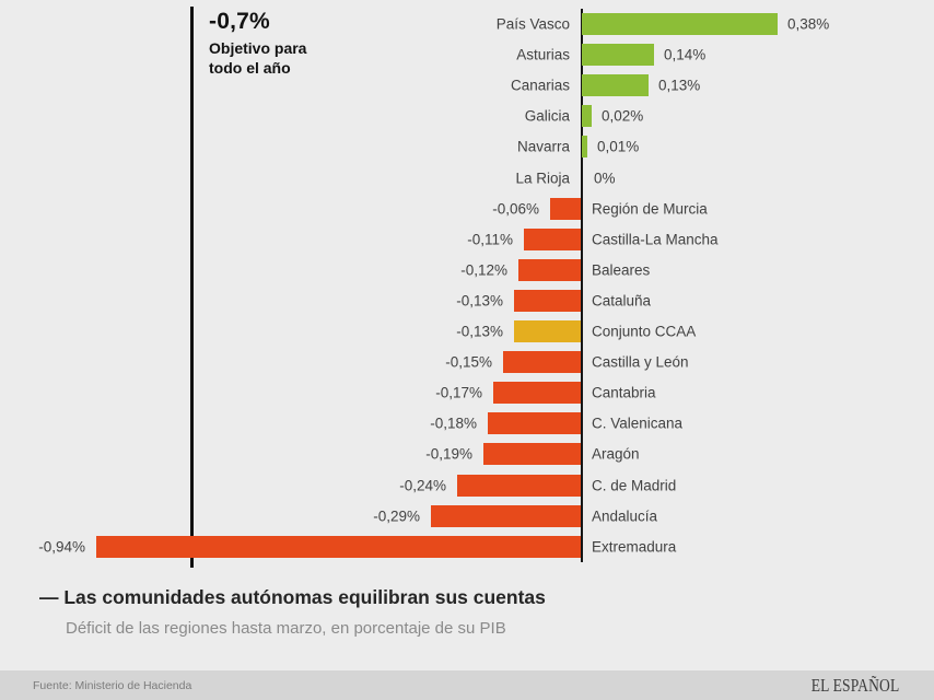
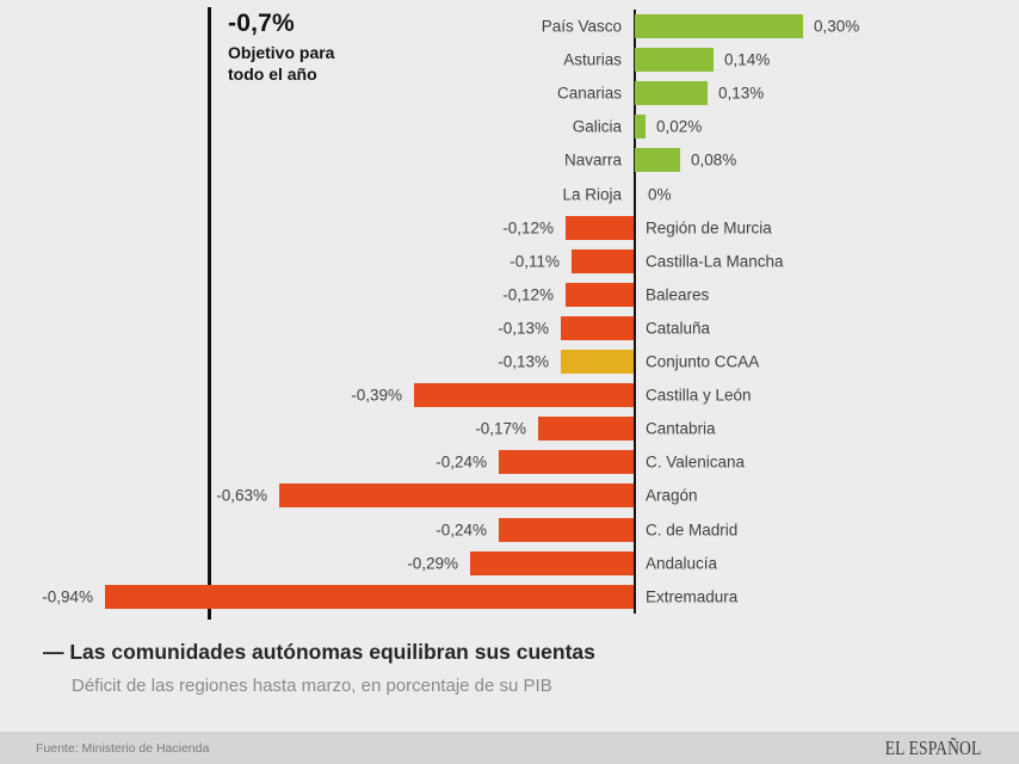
País Vasco: 0,38% -> 0,30%
Navarra: 0,01% -> 0,08%
Región de Murcia: -0,06% -> -0,12%
Castilla y León: -0,15% -> -0,39%
C. Valenicana: -0,18% -> -0,24%
Aragón: -0,19% -> -0,63%
